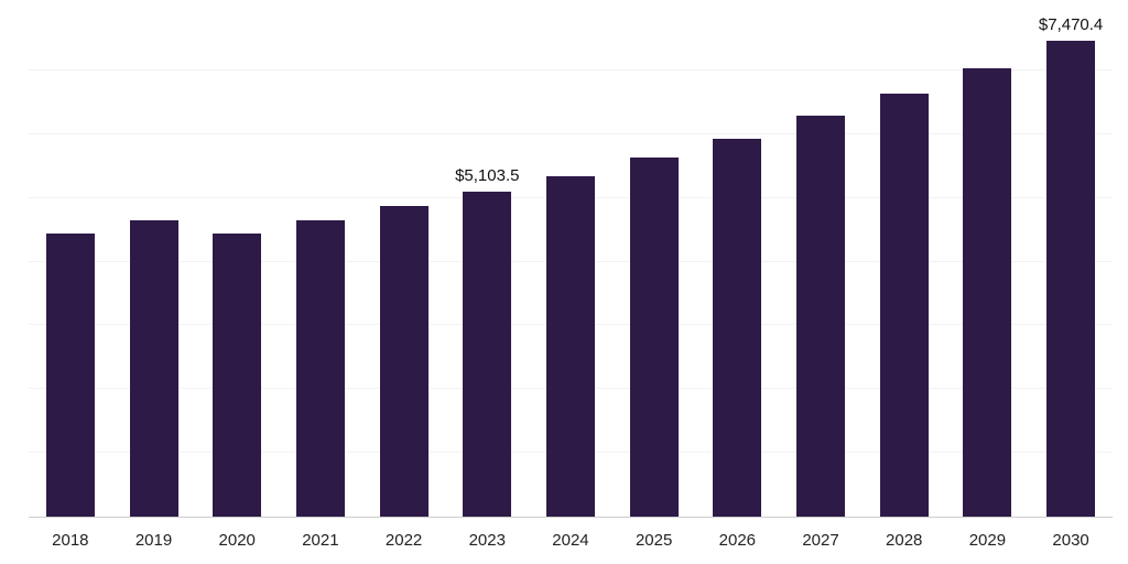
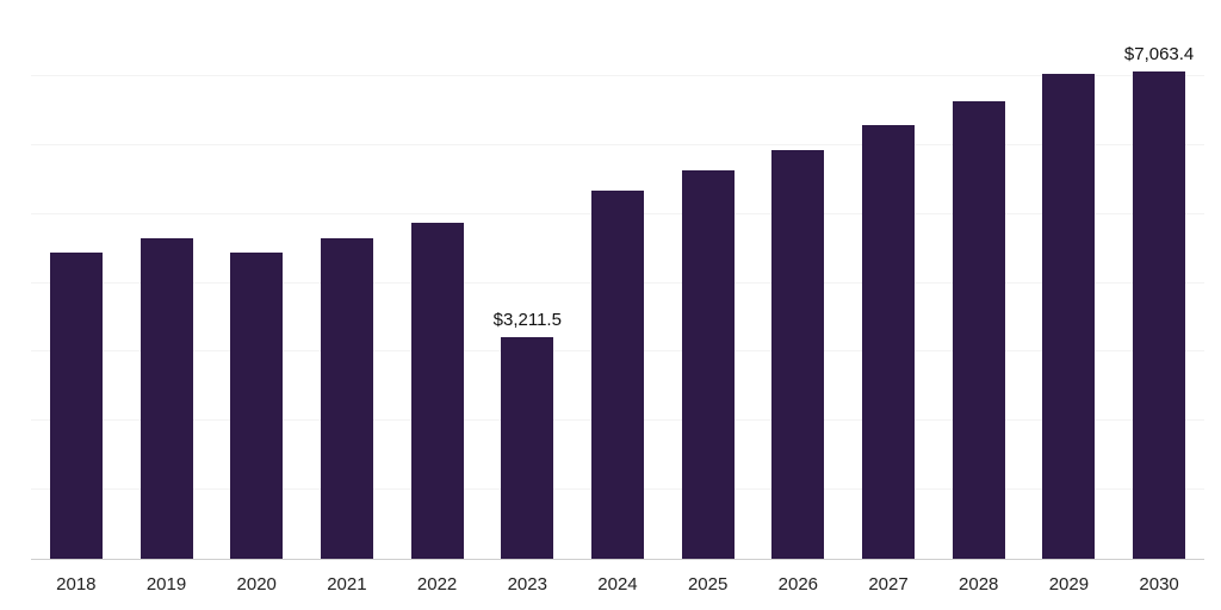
2023: $5,103.5 -> $3,211.5
2030: $7,470.4 -> $7,063.4
